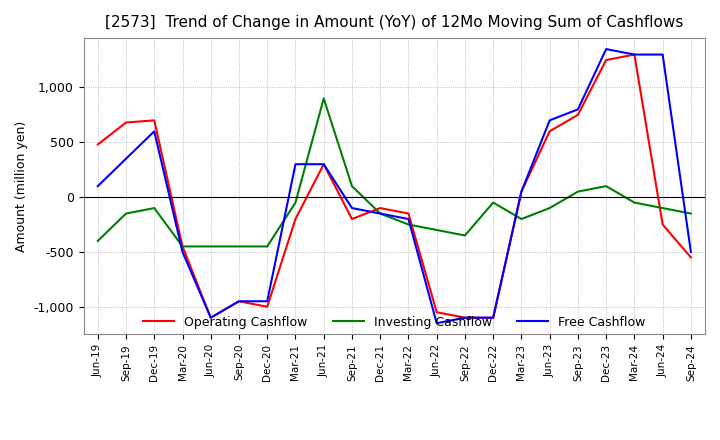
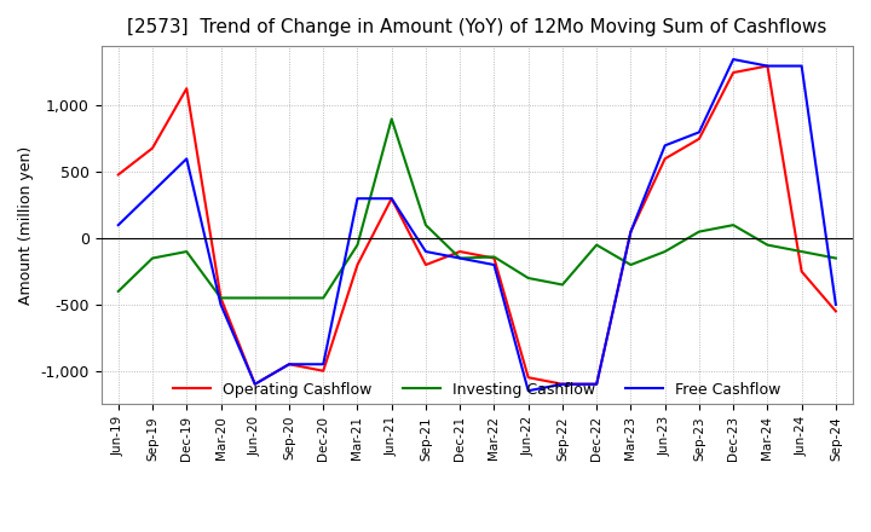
Operating Cashflow/Dec-19: 700 -> 1,130
Investing Cashflow/Mar-22: -250 -> -140
